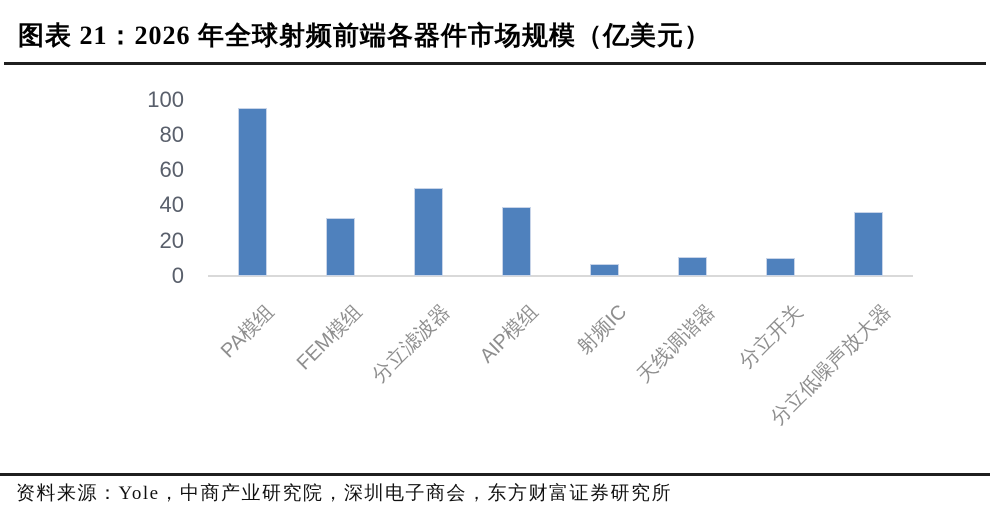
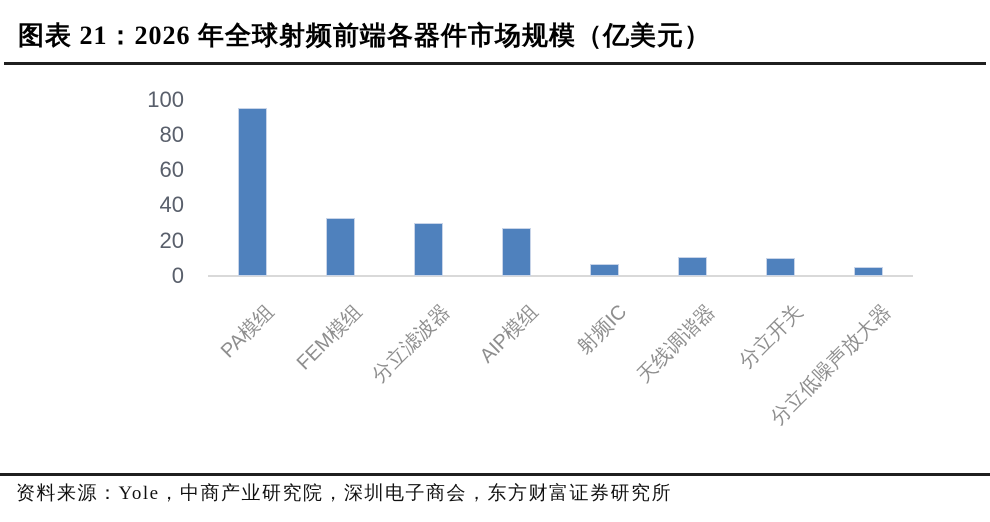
分立滤波器: 50 -> 30
AIP模组: 39 -> 27
分立低噪声放大器: 36 -> 5
